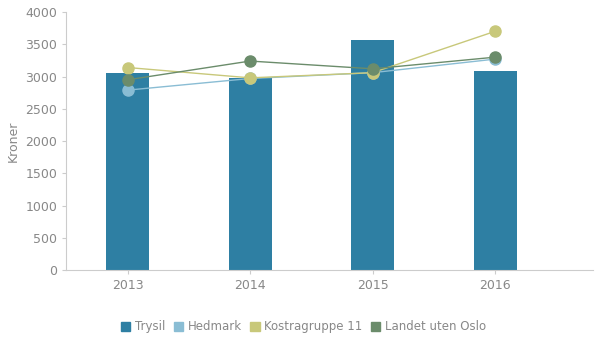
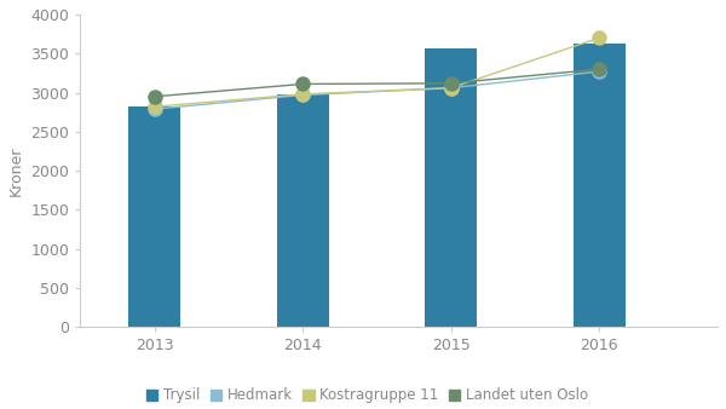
Trysil/2013: 3060 -> 2830
Kostragruppe 11/2013: 3140 -> 2820
Landet uten Oslo/2014: 3240 -> 3110
Trysil/2016: 3080 -> 3630
